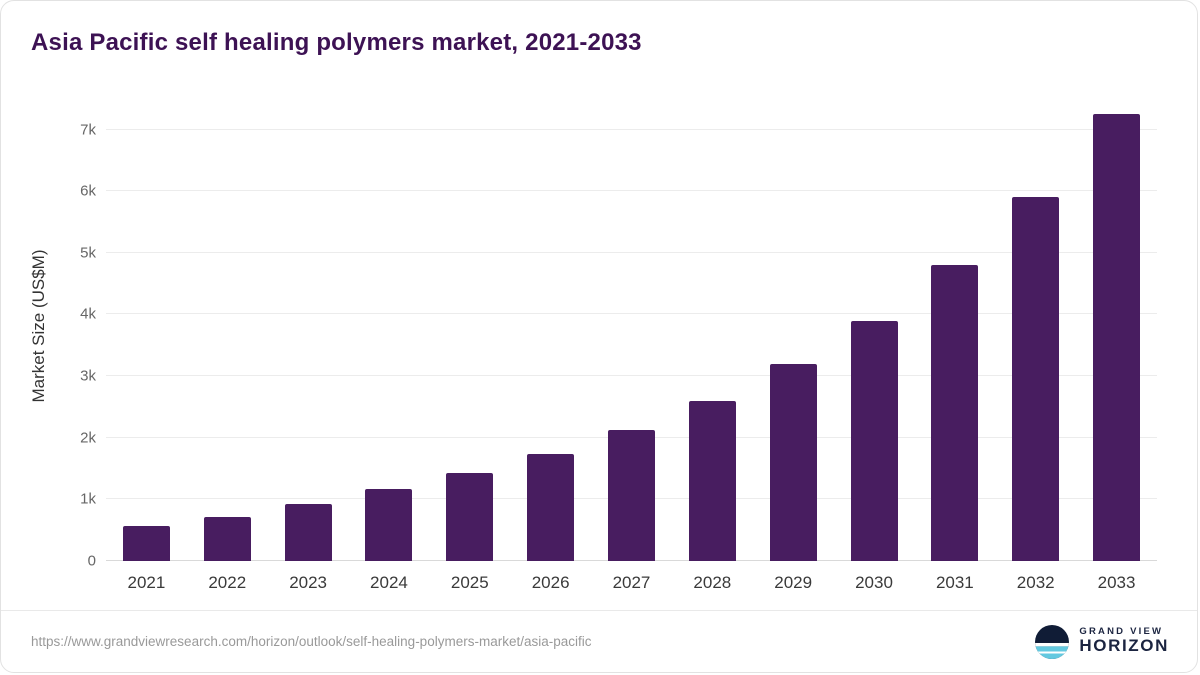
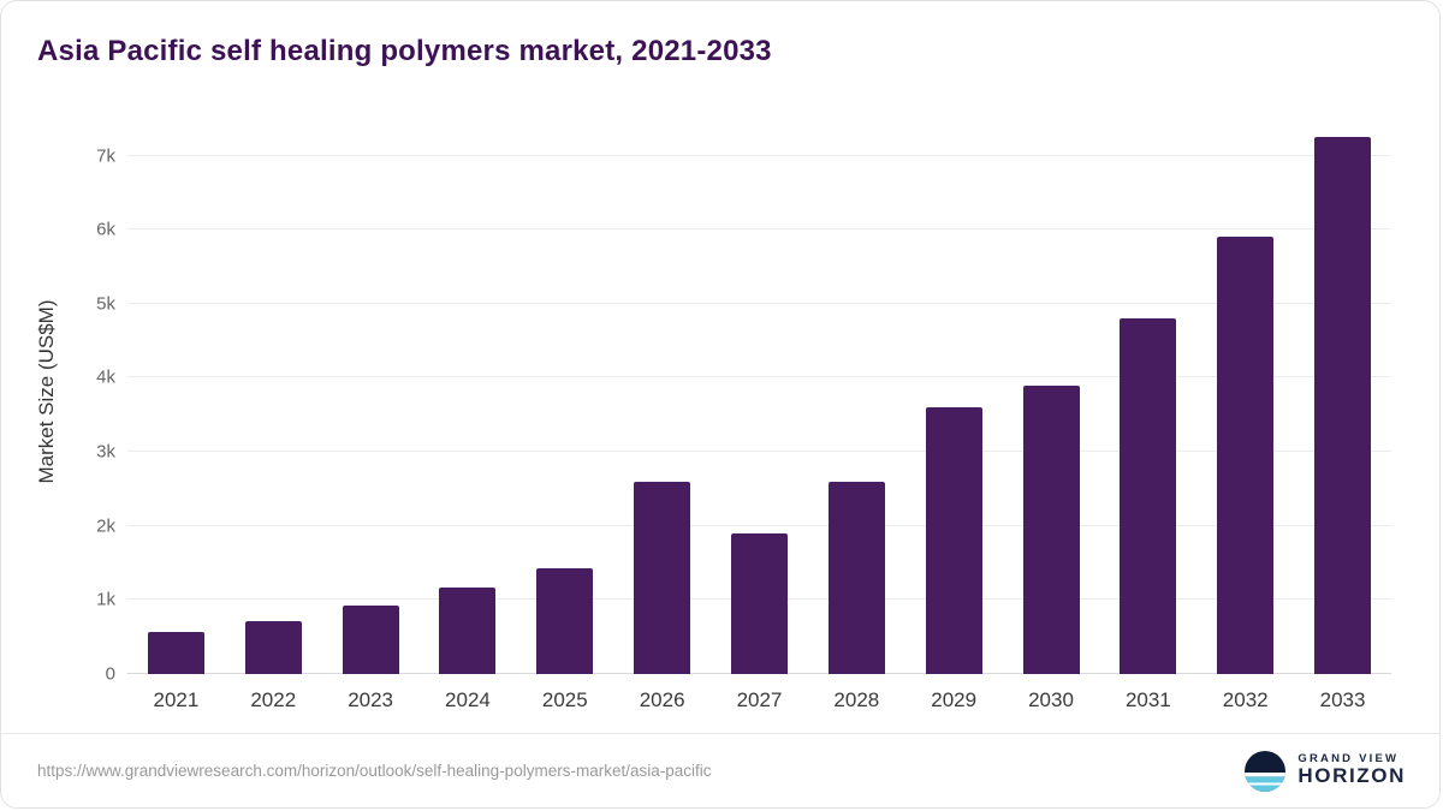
2026: 1.7k -> 2.6k
2027: 2.1k -> 1.9k
2029: 3.2k -> 3.6k
